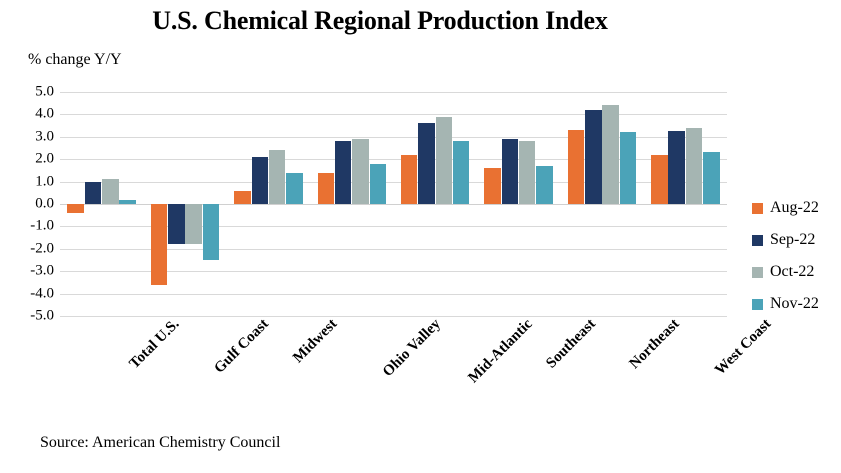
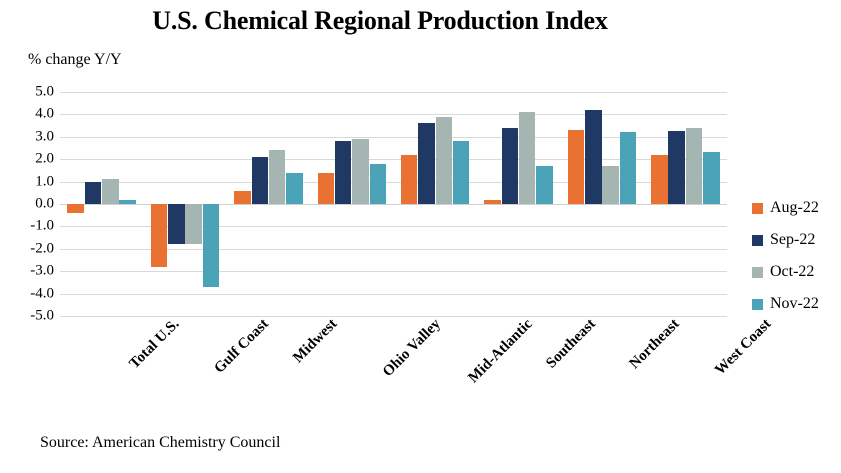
Aug-22/Gulf Coast: -3.6 -> -2.8
Nov-22/Gulf Coast: -2.5 -> -3.7
Aug-22/Southeast: 1.6 -> 0.2
Sep-22/Southeast: 2.9 -> 3.4
Oct-22/Southeast: 2.8 -> 4.1
Oct-22/Northeast: 4.4 -> 1.7
